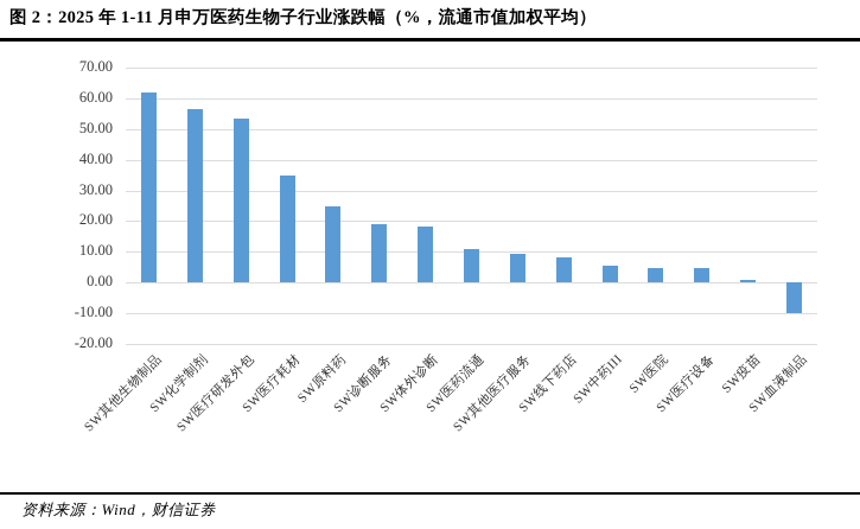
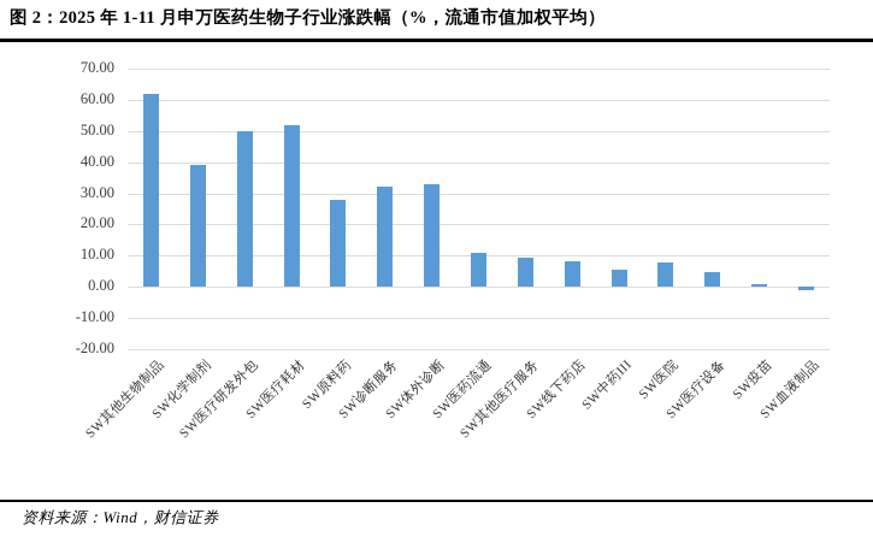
SW化学制剂: 56 -> 39
SW医疗研发外包: 54 -> 50
SW医疗耗材: 35 -> 52
SW原料药: 25 -> 28
SW诊断服务: 19 -> 32
SW体外诊断: 18 -> 33
SW医院: 5 -> 8
SW血液制品: -10 -> -1
